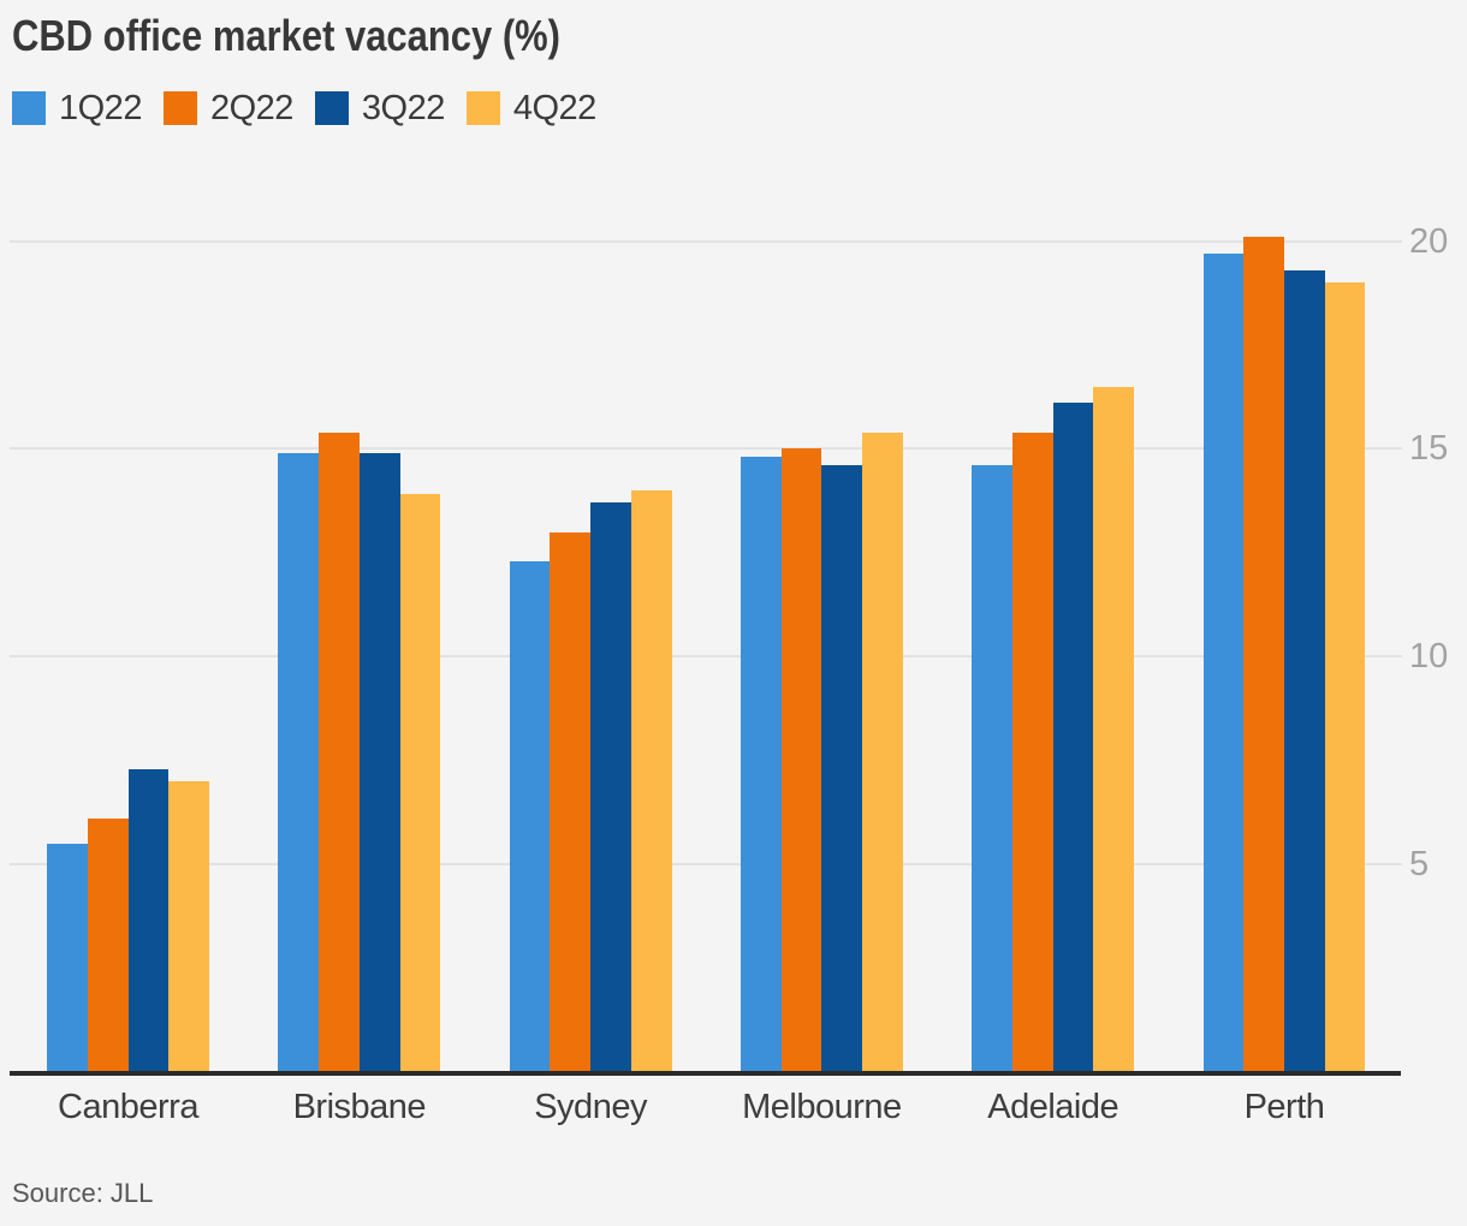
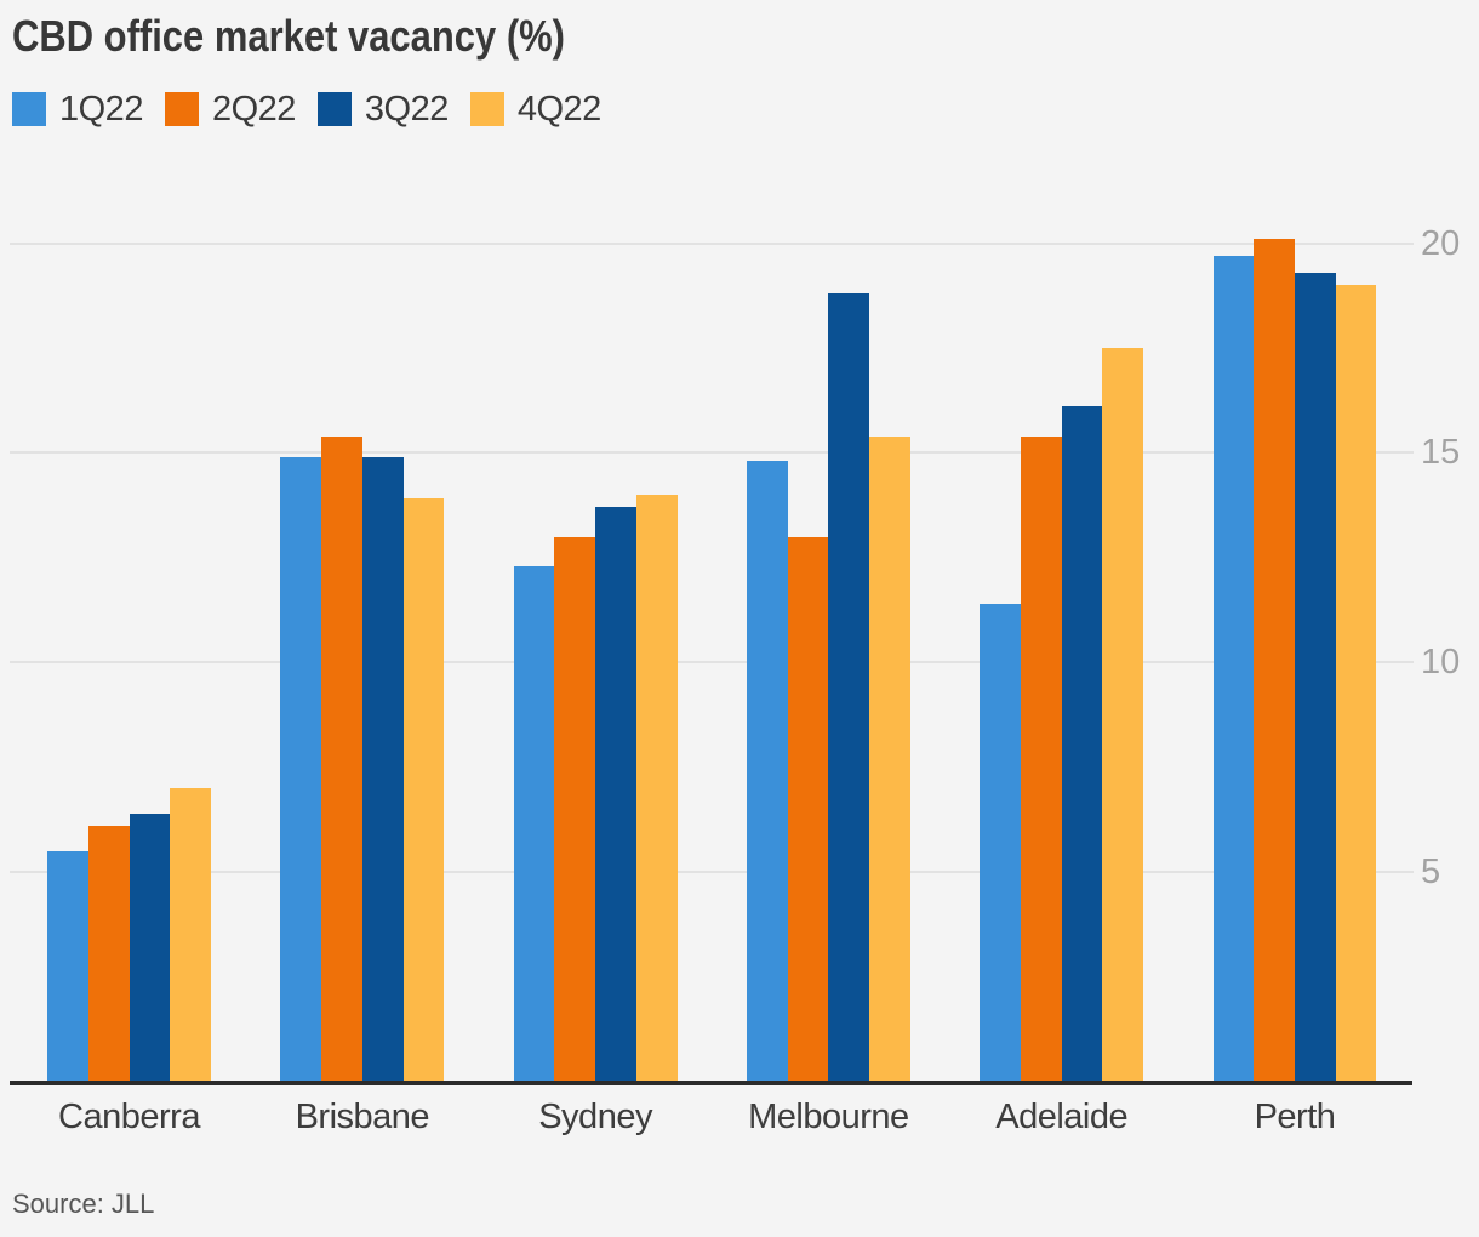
3Q22/Canberra: 7.3 -> 6.4
2Q22/Melbourne: 15.0 -> 13.0
3Q22/Melbourne: 14.6 -> 18.8
1Q22/Adelaide: 14.6 -> 11.4
4Q22/Adelaide: 16.5 -> 17.5
